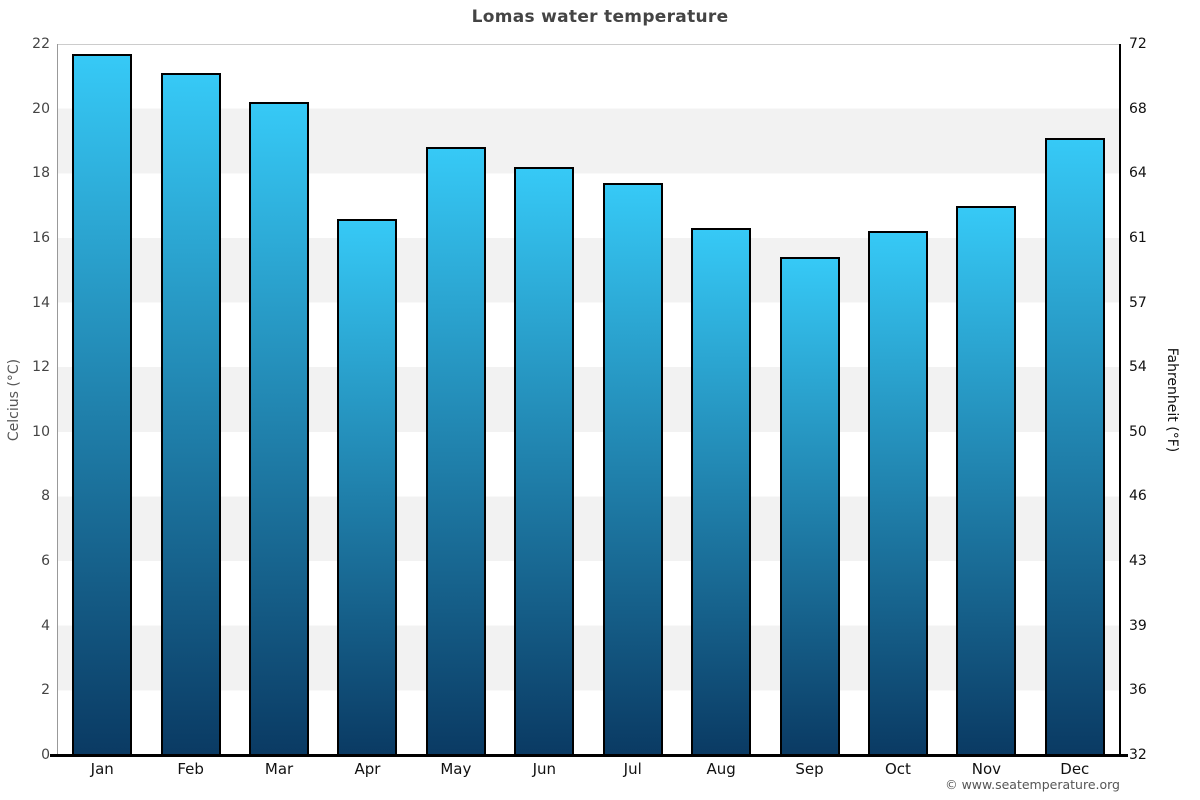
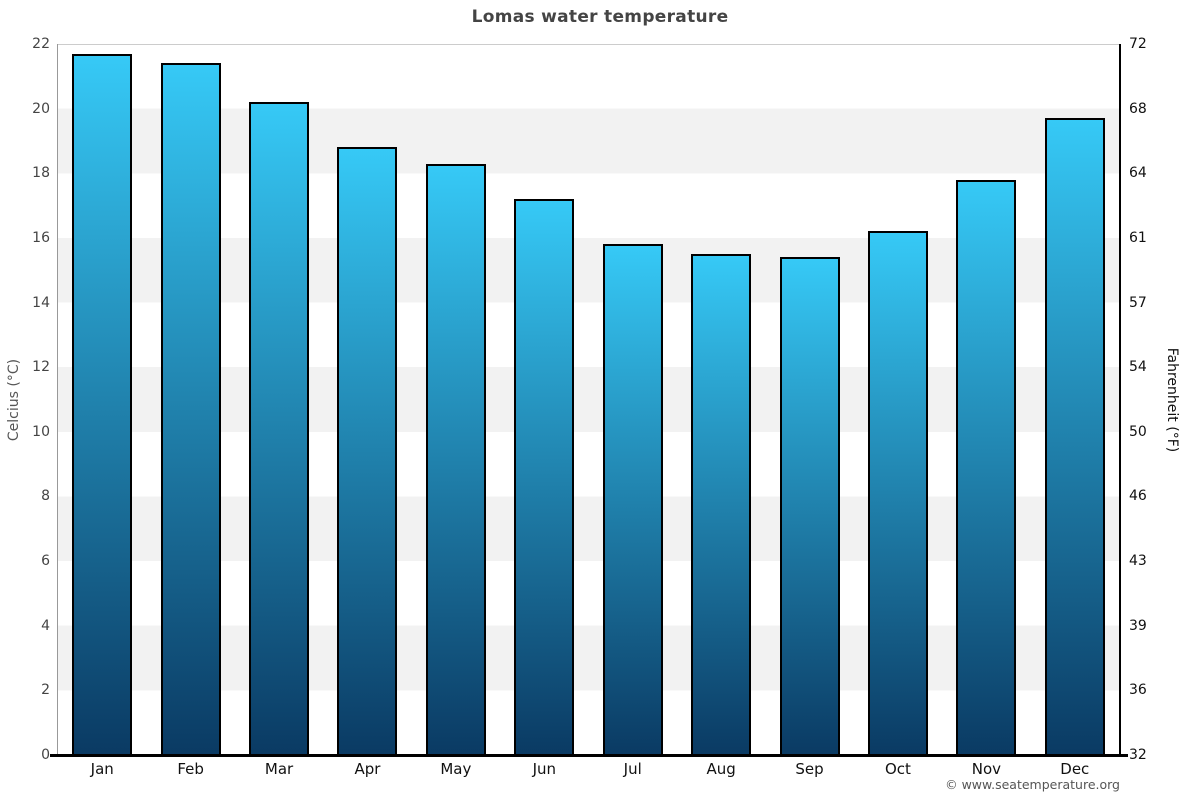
Feb: 21.1 -> 21.4
Apr: 16.6 -> 18.8
May: 18.8 -> 18.3
Jun: 18.2 -> 17.2
Jul: 17.7 -> 15.8
Aug: 16.3 -> 15.5
Nov: 17.0 -> 17.8
Dec: 19.1 -> 19.7
